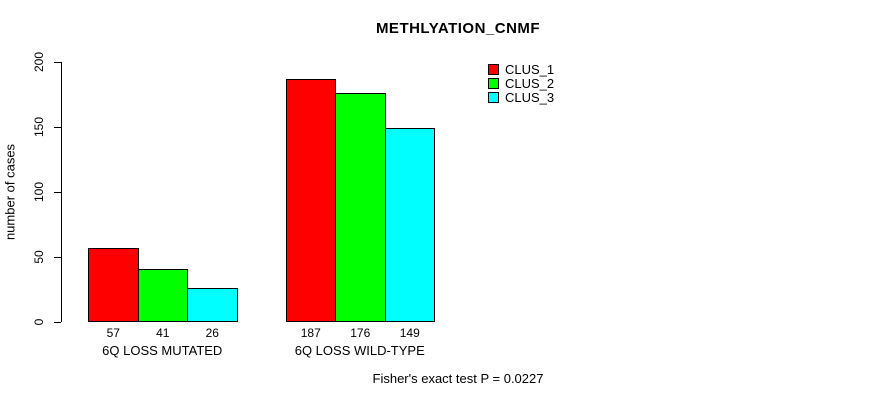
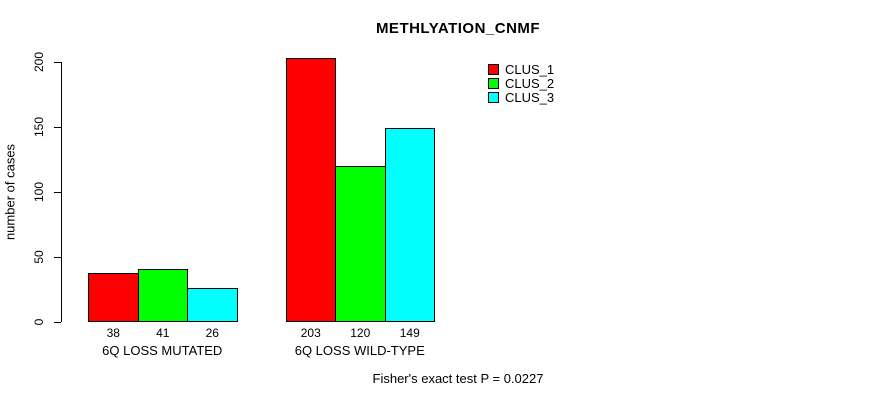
CLUS_1/6Q LOSS MUTATED: 57 -> 38
CLUS_1/6Q LOSS WILD-TYPE: 187 -> 203
CLUS_2/6Q LOSS WILD-TYPE: 176 -> 120
